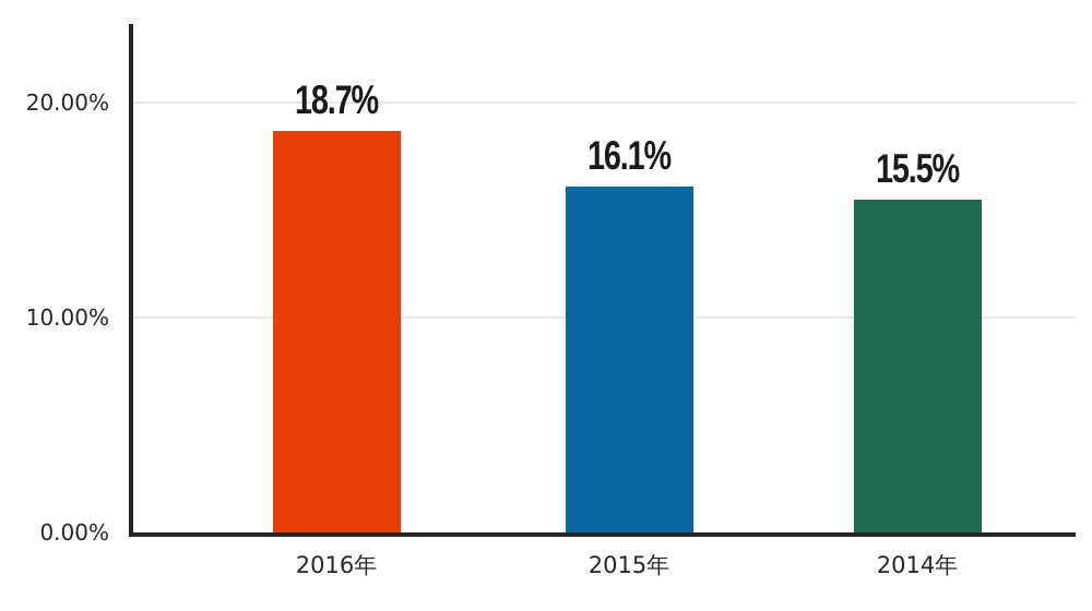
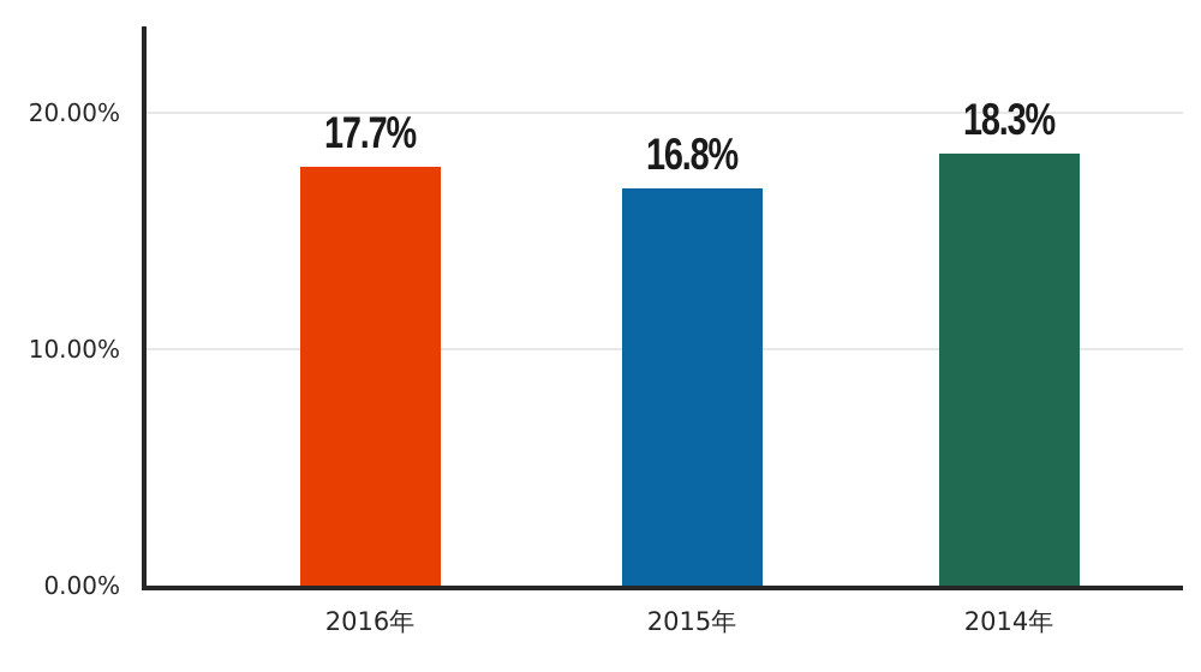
2016年: 18.7% -> 17.7%
2015年: 16.1% -> 16.8%
2014年: 15.5% -> 18.3%
